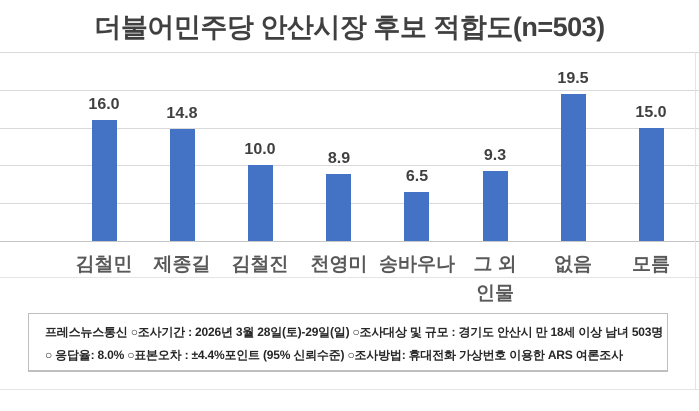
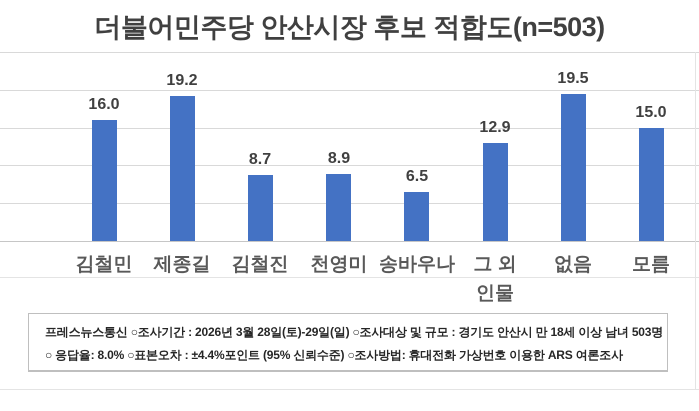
제종길: 14.8 -> 19.2
김철진: 10.0 -> 8.7
그 외 인물: 9.3 -> 12.9
